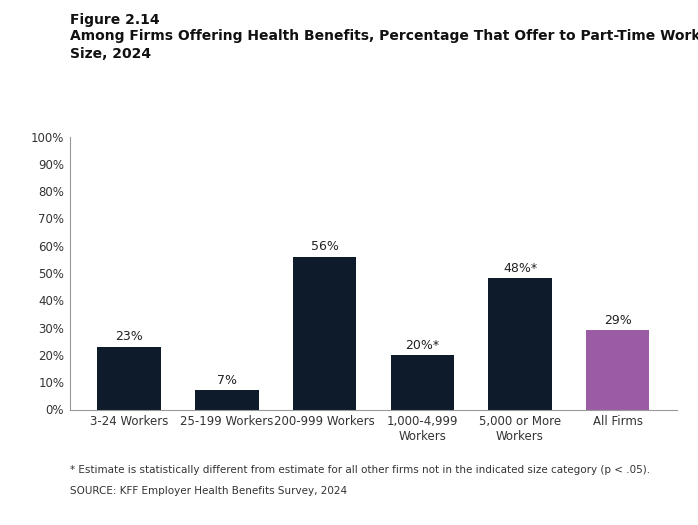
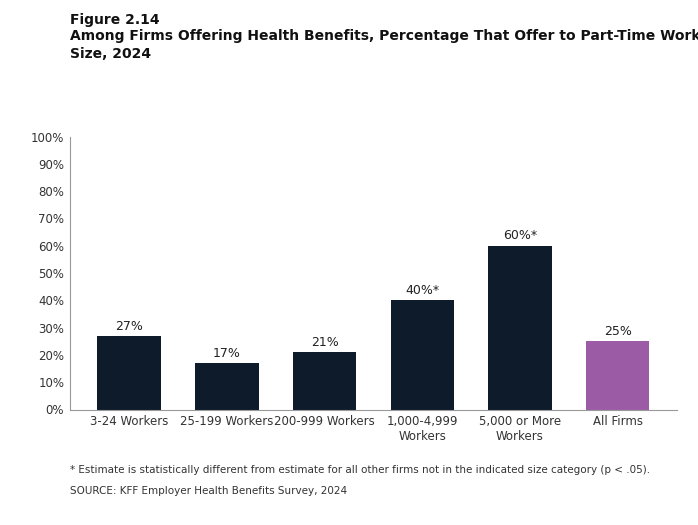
3-24 Workers: 23% -> 27%
25-199 Workers: 7% -> 17%
200-999 Workers: 56% -> 21%
1,000-4,999 Workers: 20%* -> 40%*
5,000 or More Workers: 48%* -> 60%*
All Firms: 29% -> 25%
